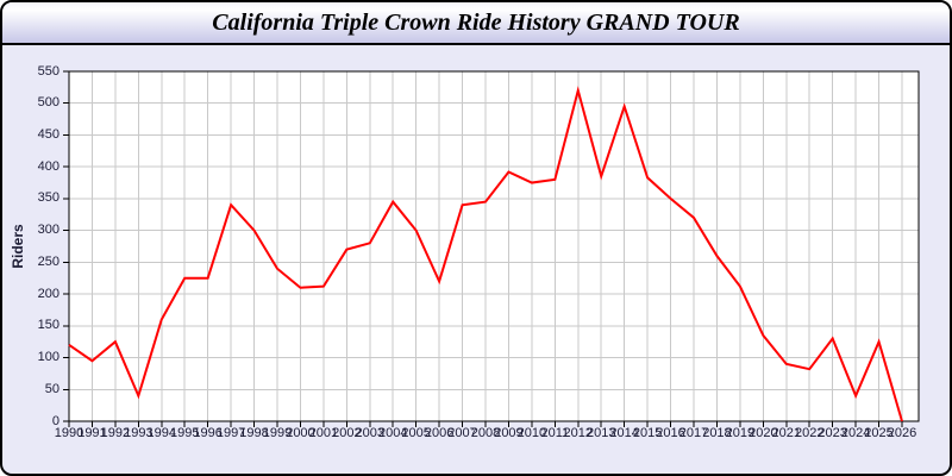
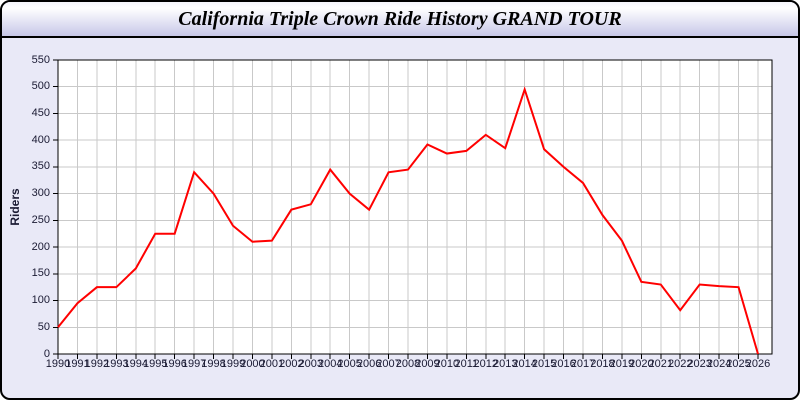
1990: 120 -> 50
1993: 40 -> 120
2006: 220 -> 270
2012: 520 -> 410
2021: 90 -> 130
2024: 40 -> 130
